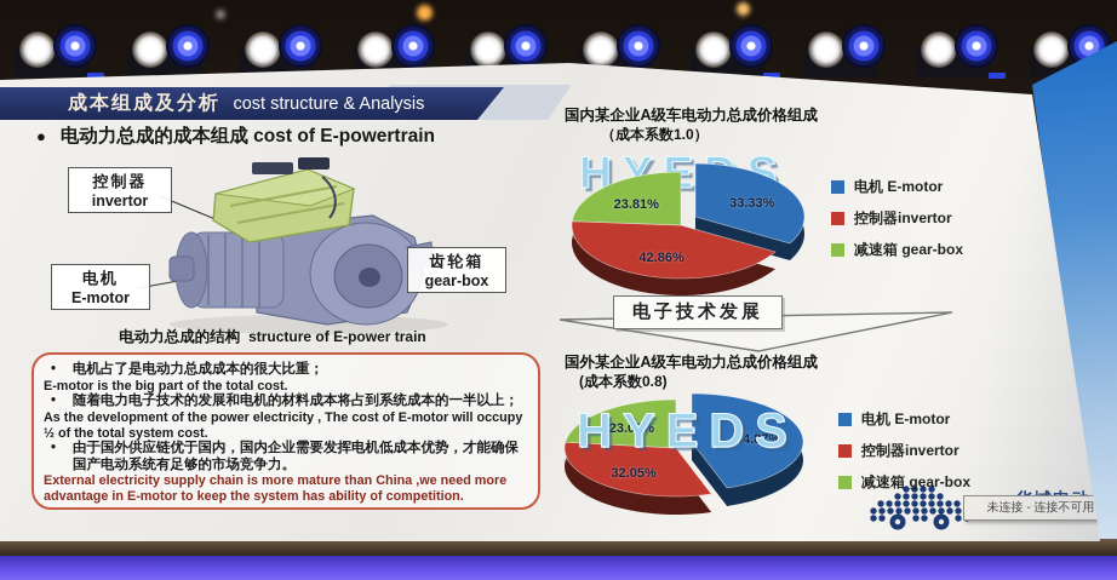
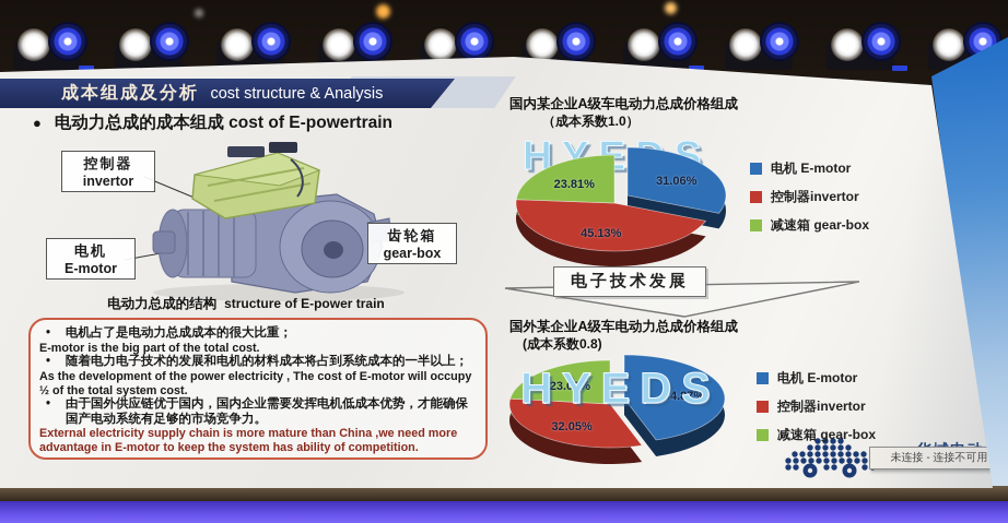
国内某企业A级车电动力总成价格组成/电机 E-motor: 33.33% -> 31.06%
国内某企业A级车电动力总成价格组成/控制器invertor: 42.86% -> 45.13%
